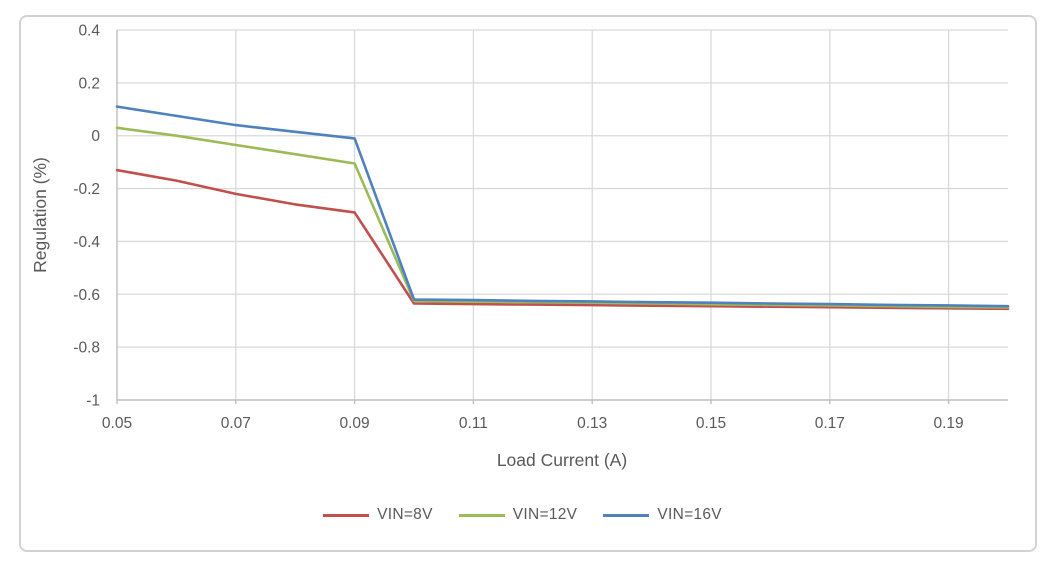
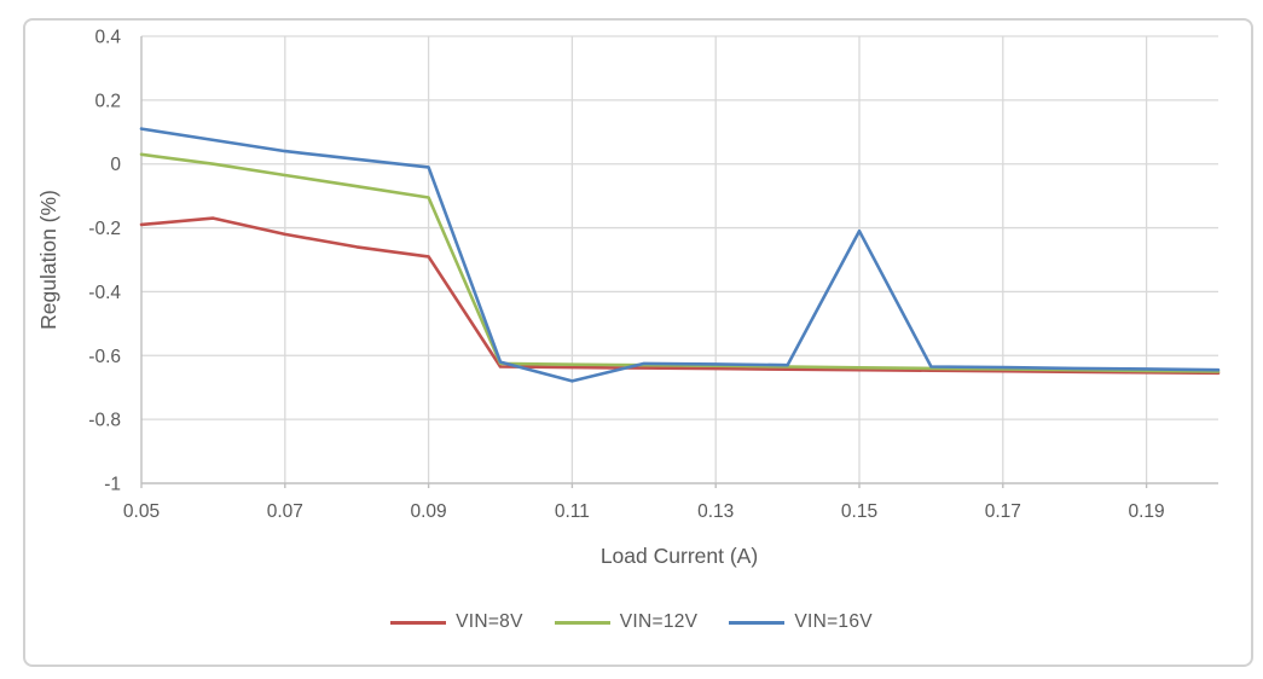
VIN=8V/0.05: -0.13 -> -0.19
VIN=16V/0.11: -0.62 -> -0.68
VIN=16V/0.15: -0.63 -> -0.21
